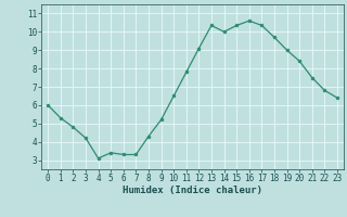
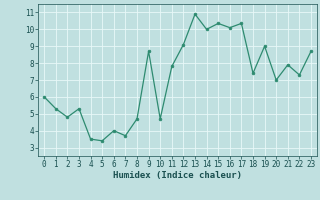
3: 4.2 -> 5.3
4: 3.1 -> 3.5
6: 3.3 -> 4.0
7: 3.3 -> 3.7
8: 4.3 -> 4.7
9: 5.2 -> 8.7
10: 6.5 -> 4.7
13: 10.3 -> 10.9
16: 10.6 -> 10.1
18: 9.7 -> 7.4
20: 8.4 -> 7.0
21: 7.5 -> 7.9
22: 6.8 -> 7.3
23: 6.4 -> 8.7
